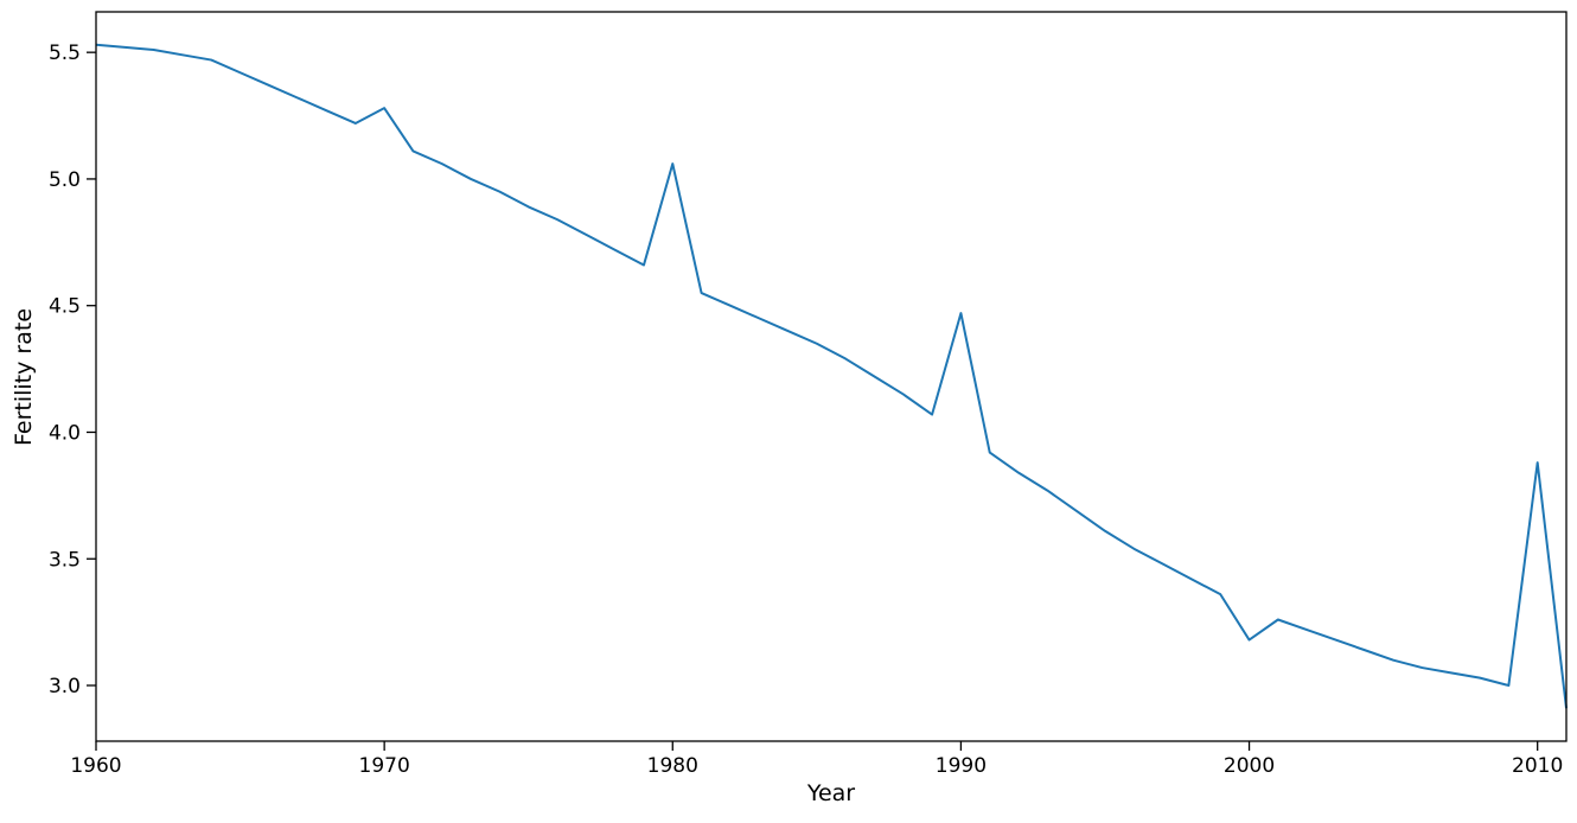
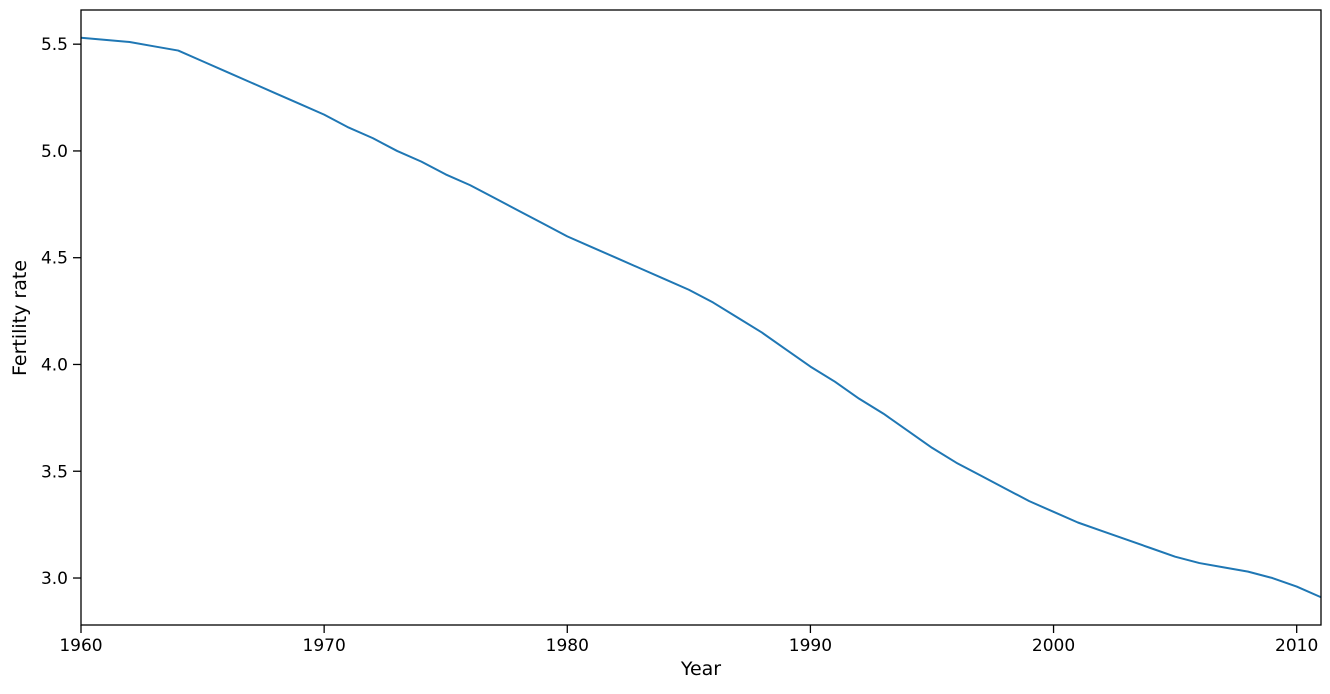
1970: 5.28 -> 5.17
1980: 5.06 -> 4.60
1990: 4.47 -> 3.99
2000: 3.18 -> 3.31
2010: 3.88 -> 2.96
